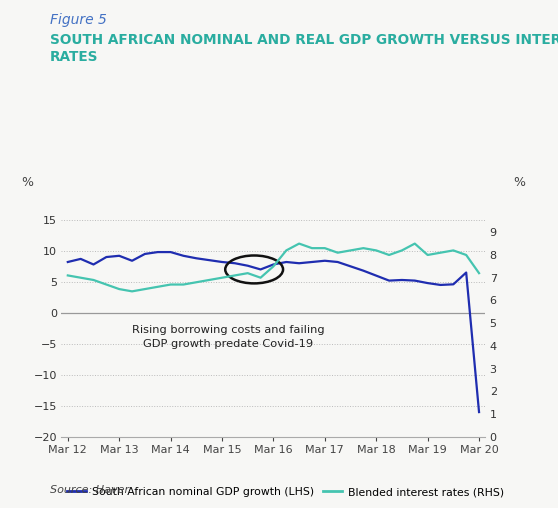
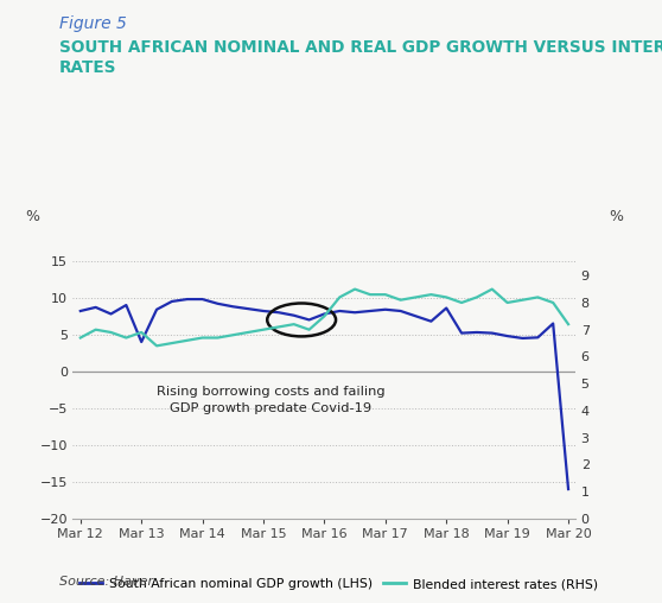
Blended interest rates (RHS)/Mar 12: 7.1 -> 6.7
South African nominal GDP growth (LHS)/Mar 13: 9.2 -> 4.0
Blended interest rates (RHS)/Mar 13: 6.5 -> 6.9
South African nominal GDP growth (LHS)/Mar 18: 6.0 -> 8.6
